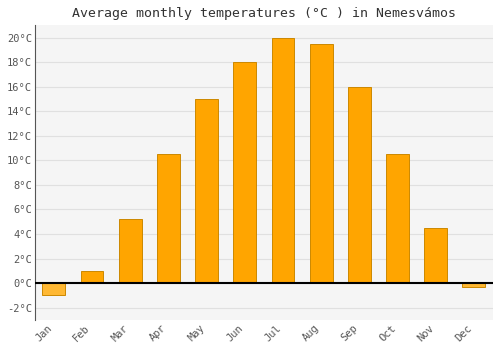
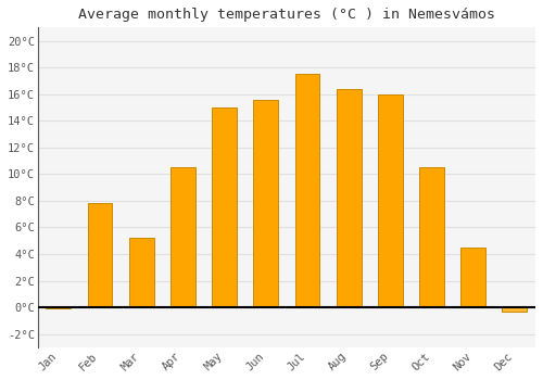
Jan: -1.0°C -> -0.1°C
Feb: 1.0°C -> 7.8°C
Jun: 18.0°C -> 15.6°C
Jul: 20.0°C -> 17.5°C
Aug: 19.5°C -> 16.4°C
